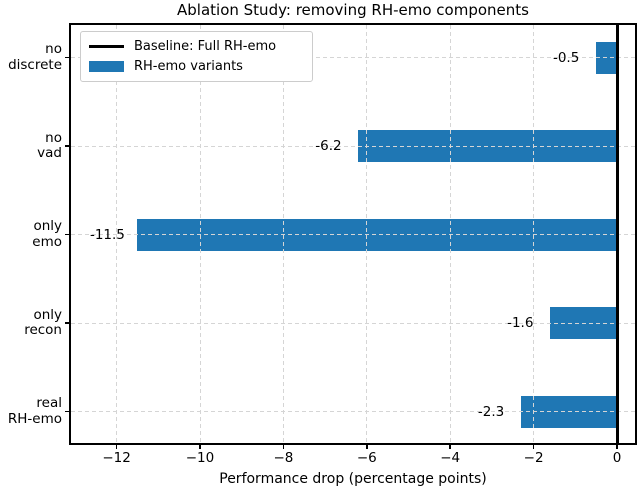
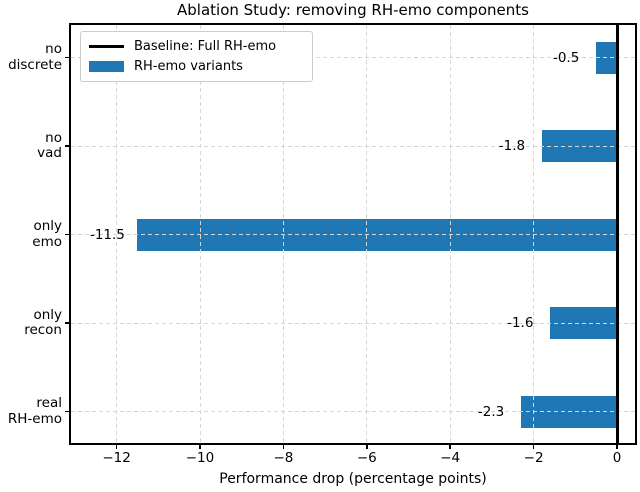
no vad: -6.2 -> -1.8
